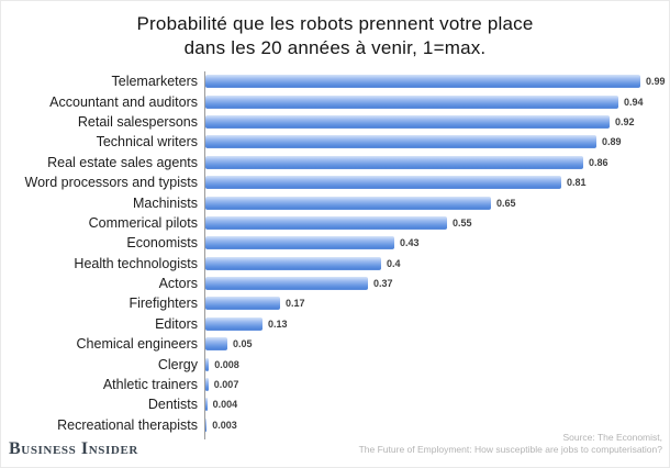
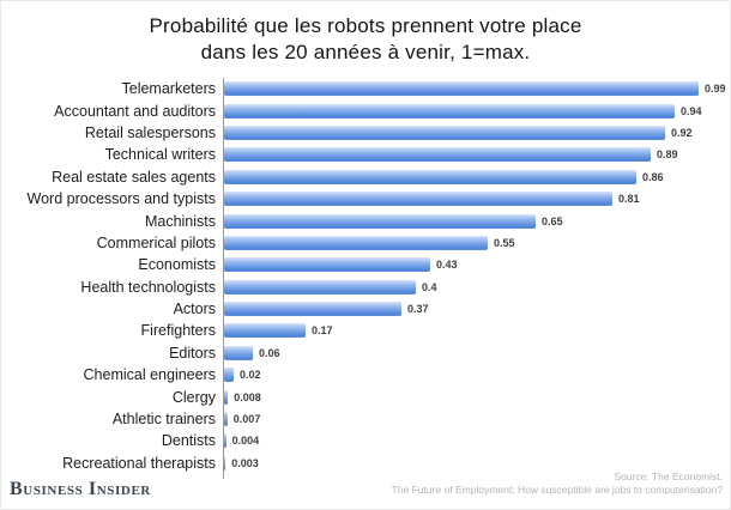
Editors: 0.13 -> 0.06
Chemical engineers: 0.05 -> 0.02
